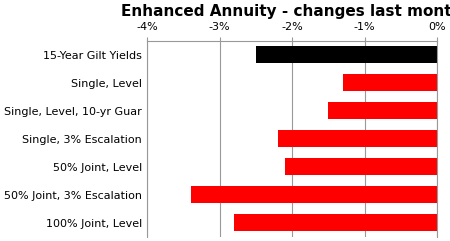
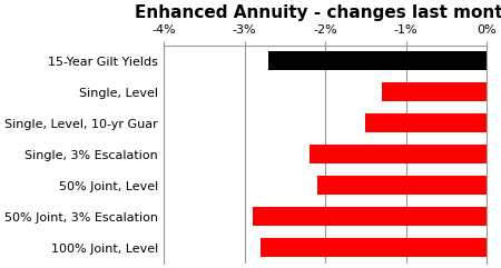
15-Year Gilt Yields: -2.5% -> -2.7%
50% Joint, 3% Escalation: -3.4% -> -2.9%
